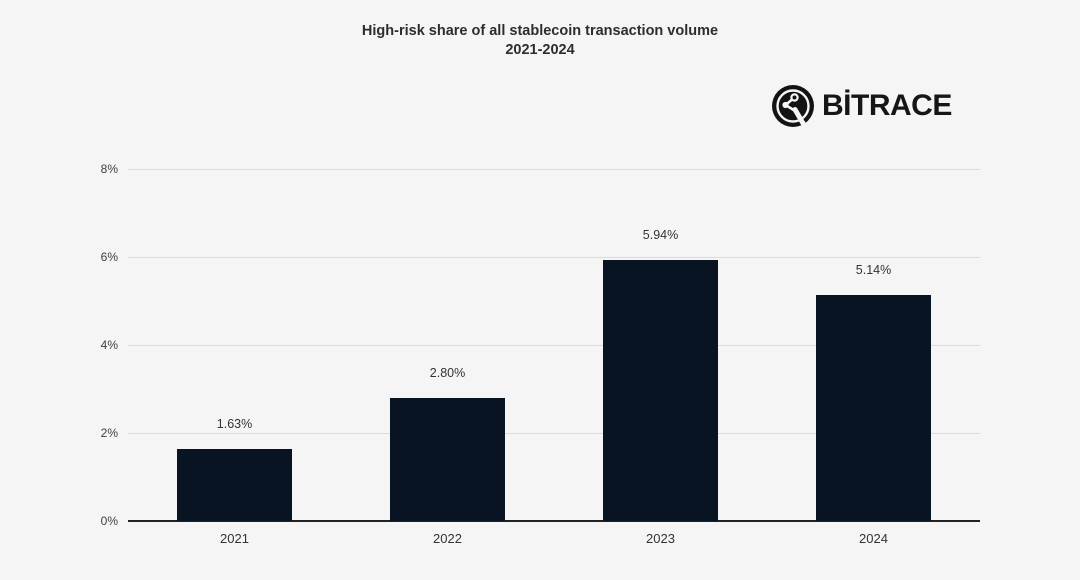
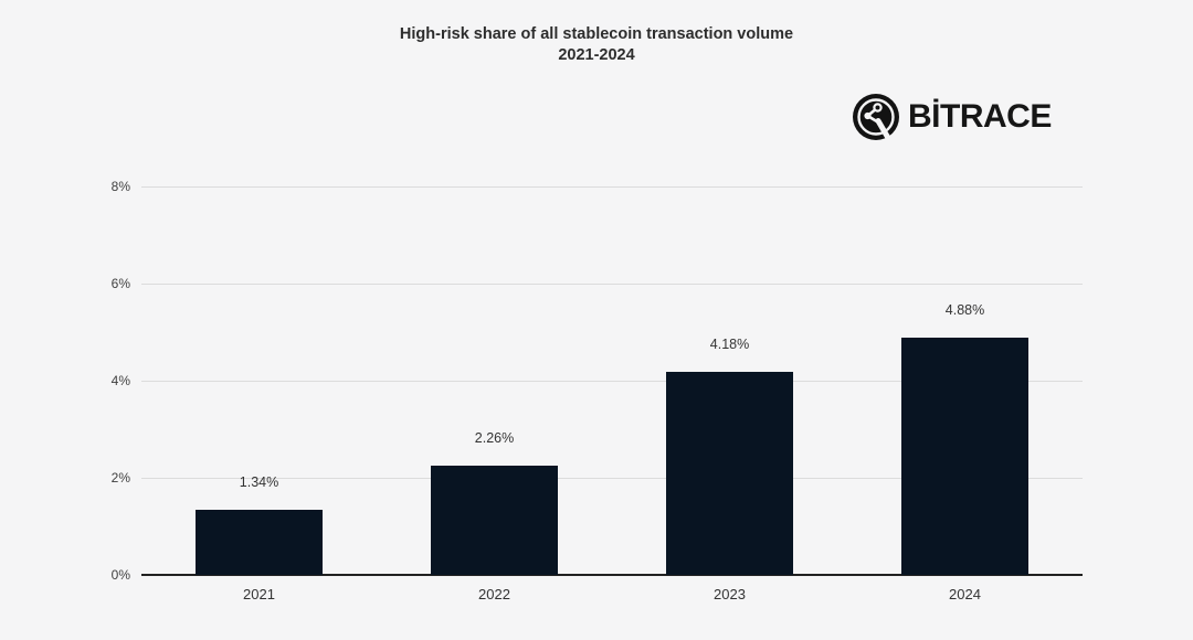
2021: 1.63% -> 1.34%
2022: 2.80% -> 2.26%
2023: 5.94% -> 4.18%
2024: 5.14% -> 4.88%
